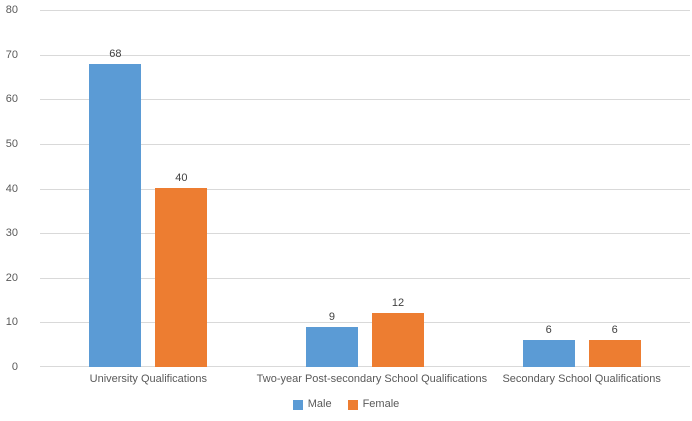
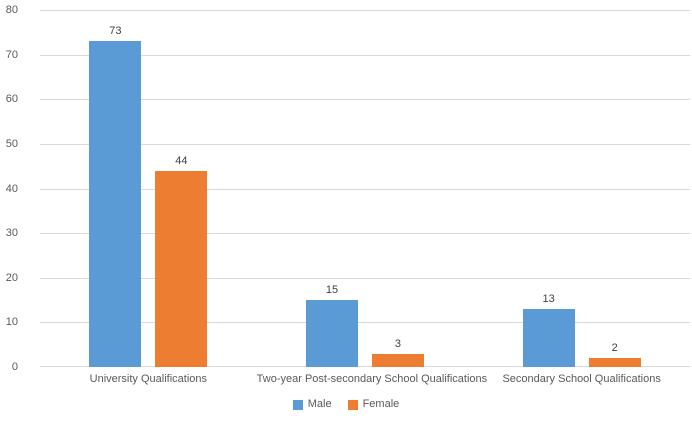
Male/University Qualifications: 68 -> 73
Female/University Qualifications: 40 -> 44
Male/Two-year Post-secondary School Qualifications: 9 -> 15
Female/Two-year Post-secondary School Qualifications: 12 -> 3
Male/Secondary School Qualifications: 6 -> 13
Female/Secondary School Qualifications: 6 -> 2
